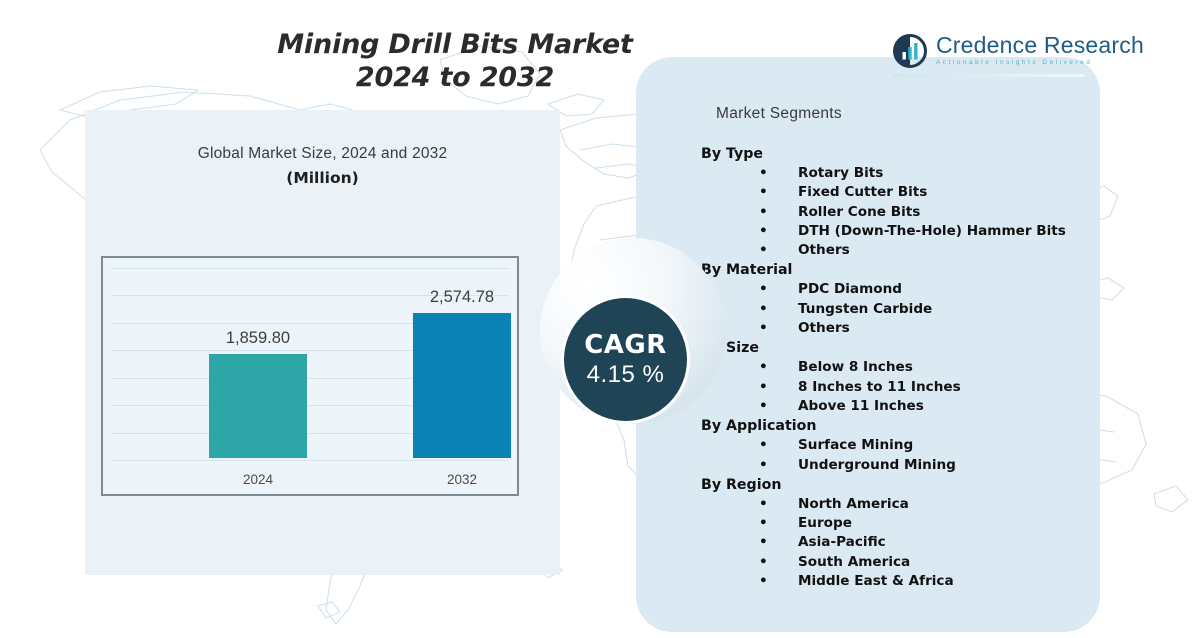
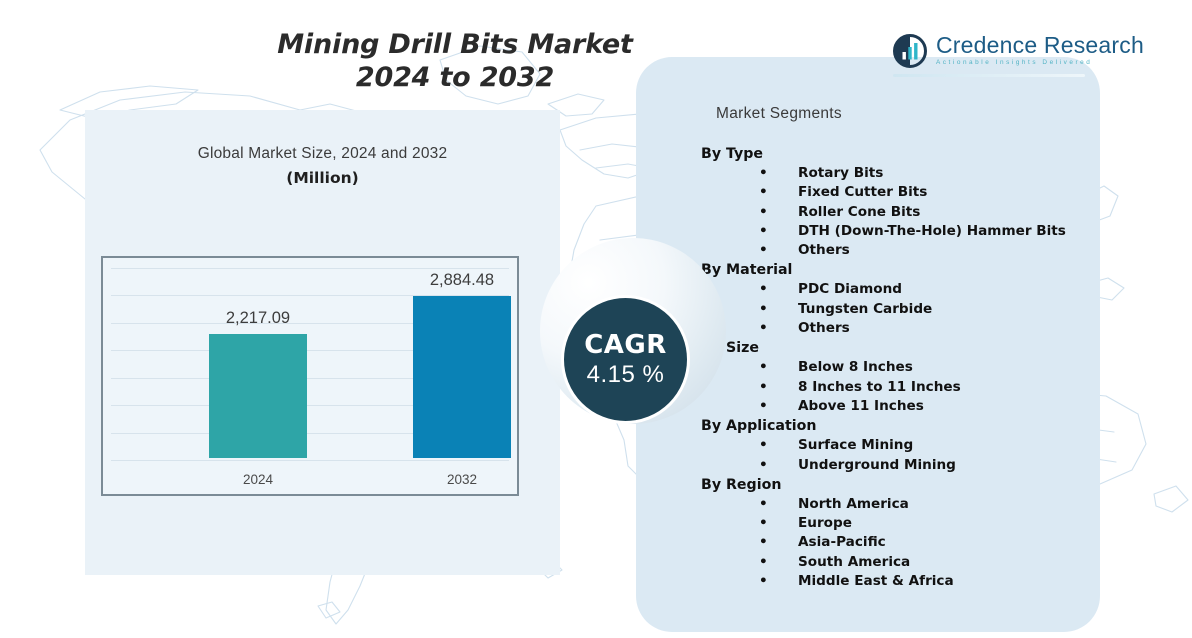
2024: 1,859.80 -> 2,217.09
2032: 2,574.78 -> 2,884.48
